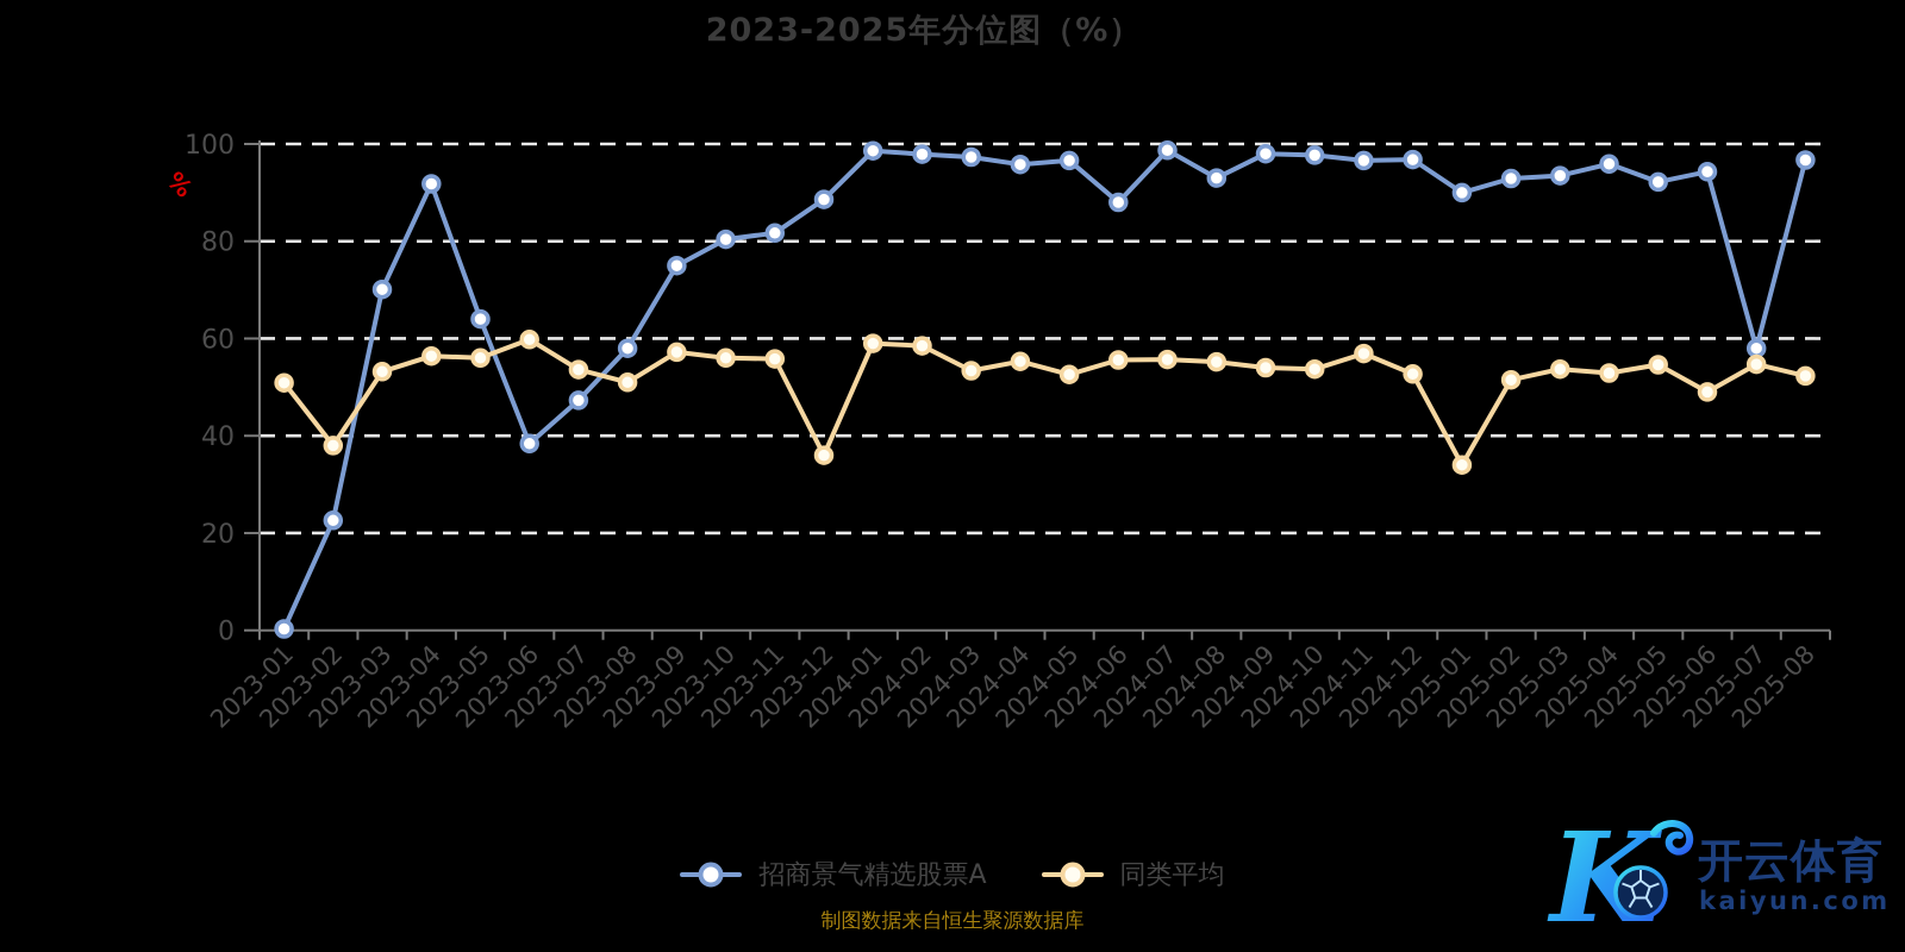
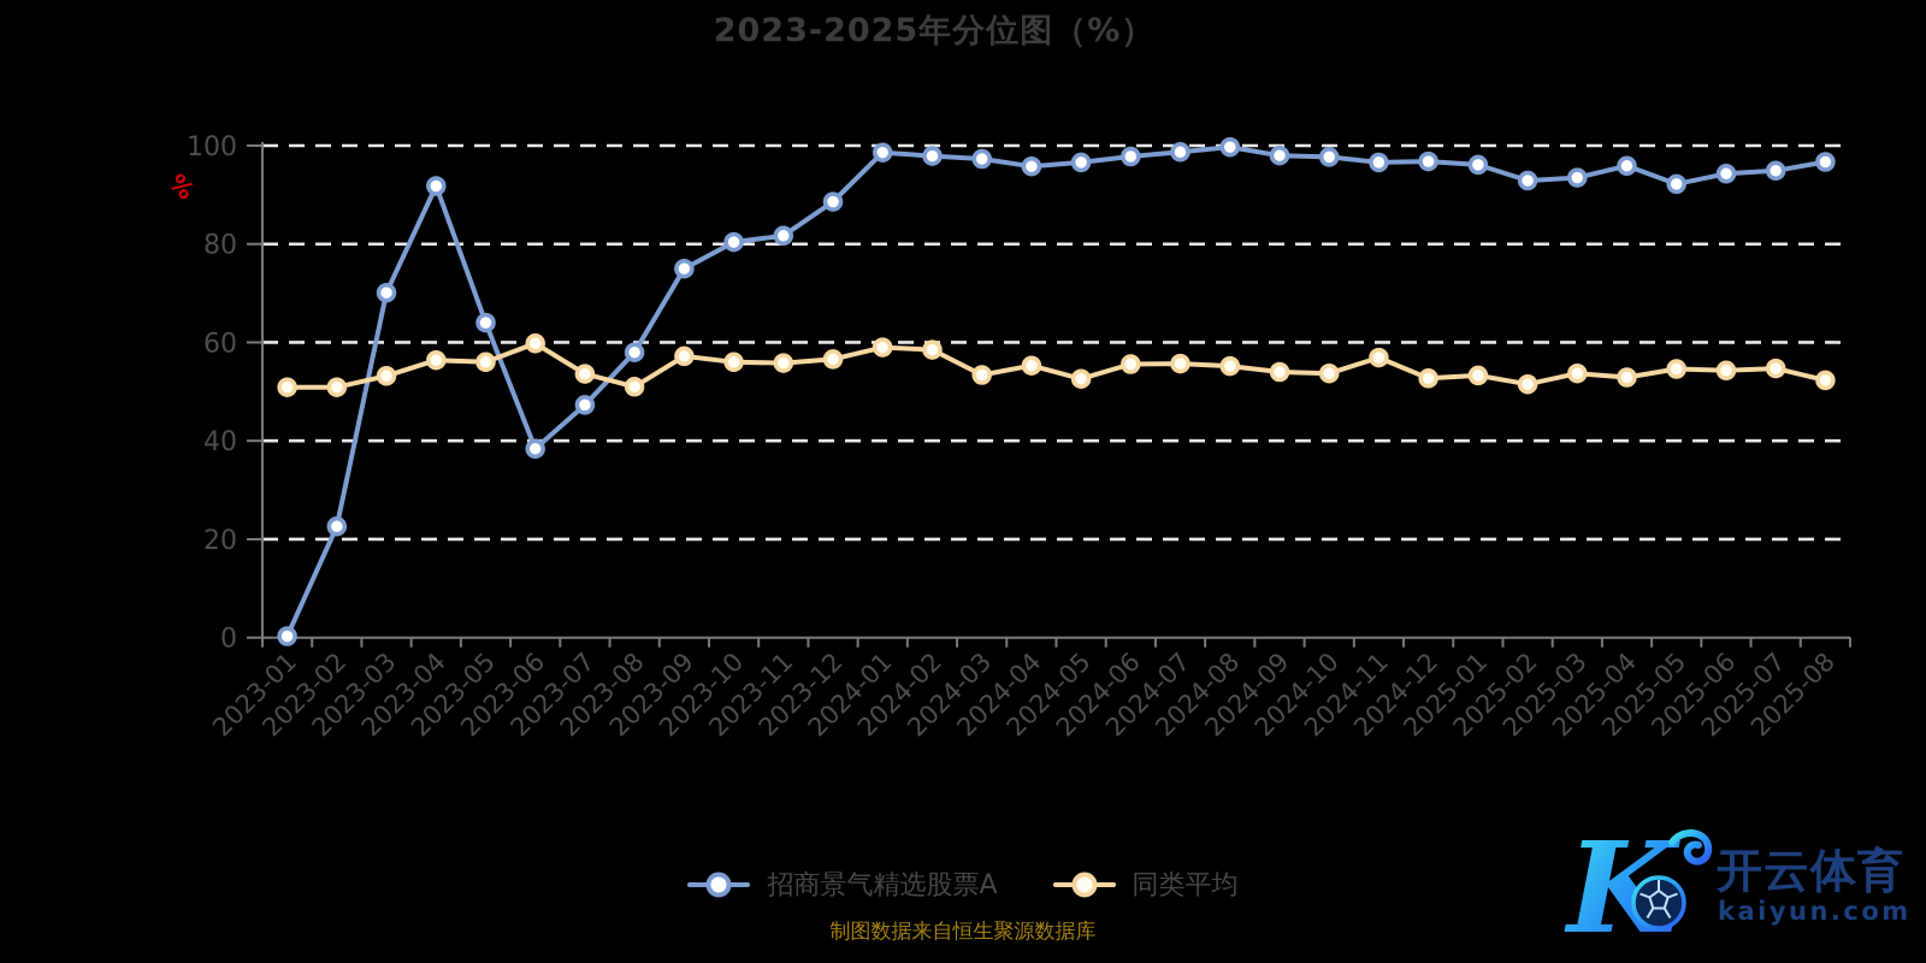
同类平均/2023-02: 38 -> 51
同类平均/2023-12: 36 -> 57
招商景气精选股票A/2024-06: 88 -> 98
招商景气精选股票A/2024-08: 93 -> 100
招商景气精选股票A/2025-01: 90 -> 96
同类平均/2025-01: 34 -> 53
同类平均/2025-06: 49 -> 54
招商景气精选股票A/2025-07: 58 -> 95
